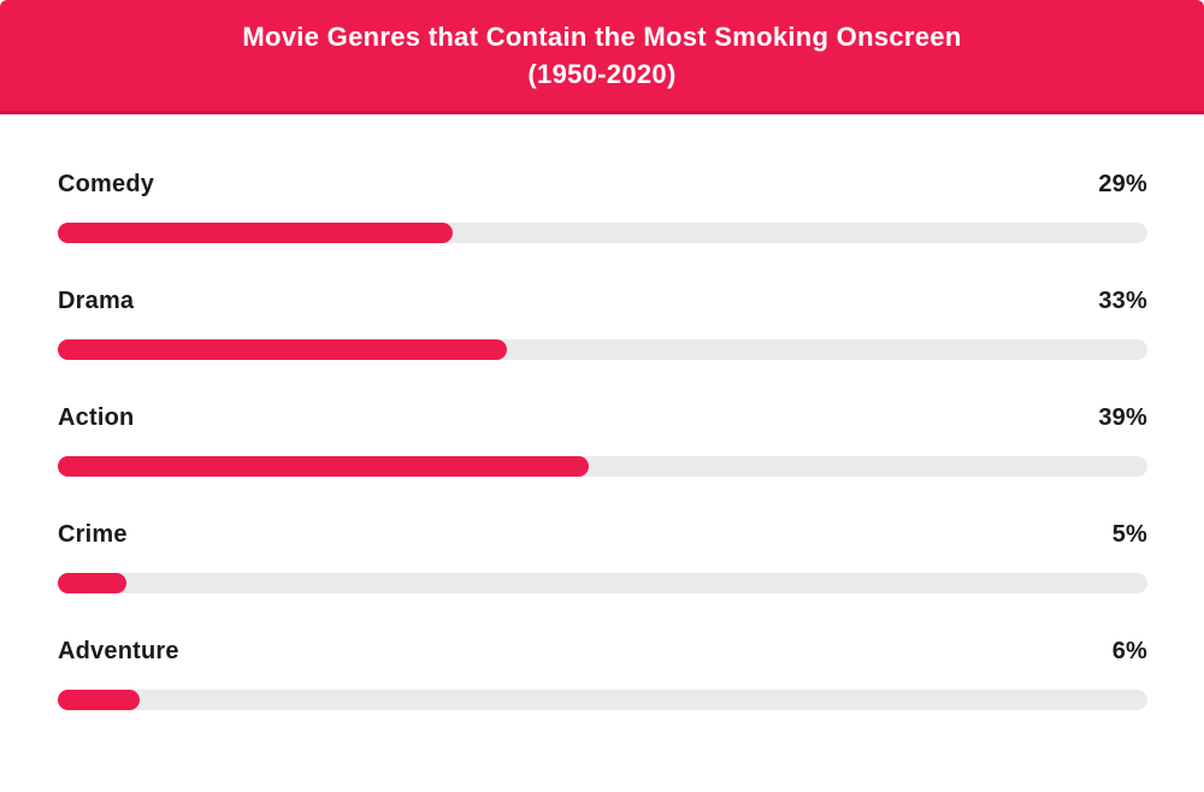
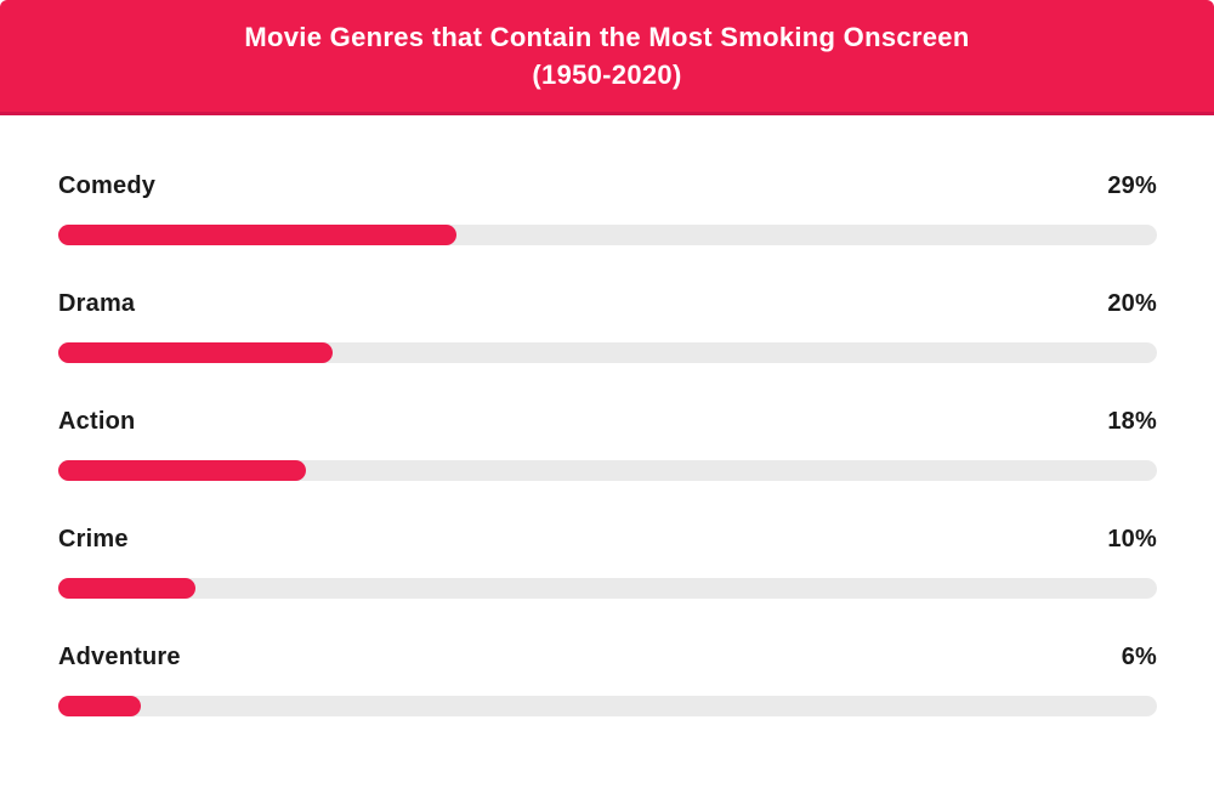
Drama: 33% -> 20%
Action: 39% -> 18%
Crime: 5% -> 10%
